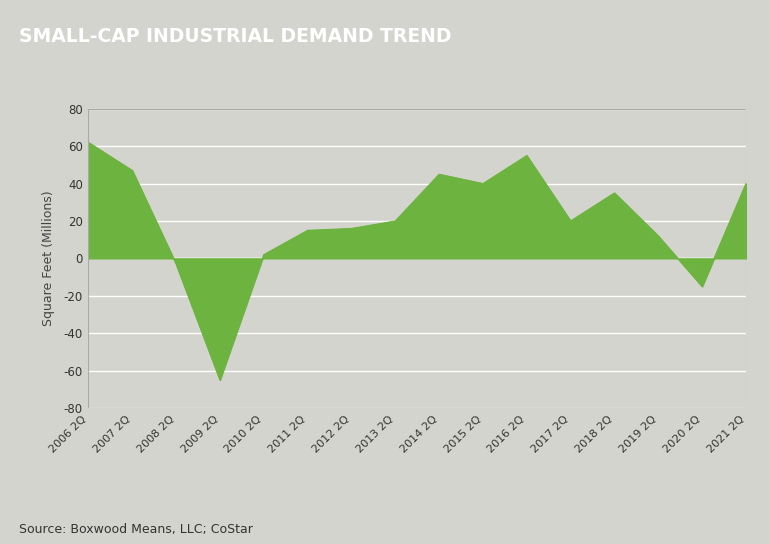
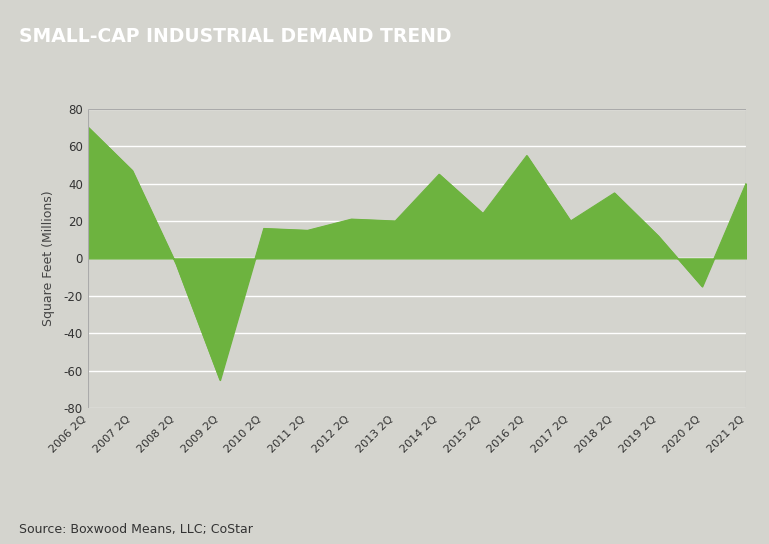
2006 2Q: 62 -> 70
2010 2Q: 2 -> 16
2012 2Q: 16 -> 21
2015 2Q: 40 -> 24
